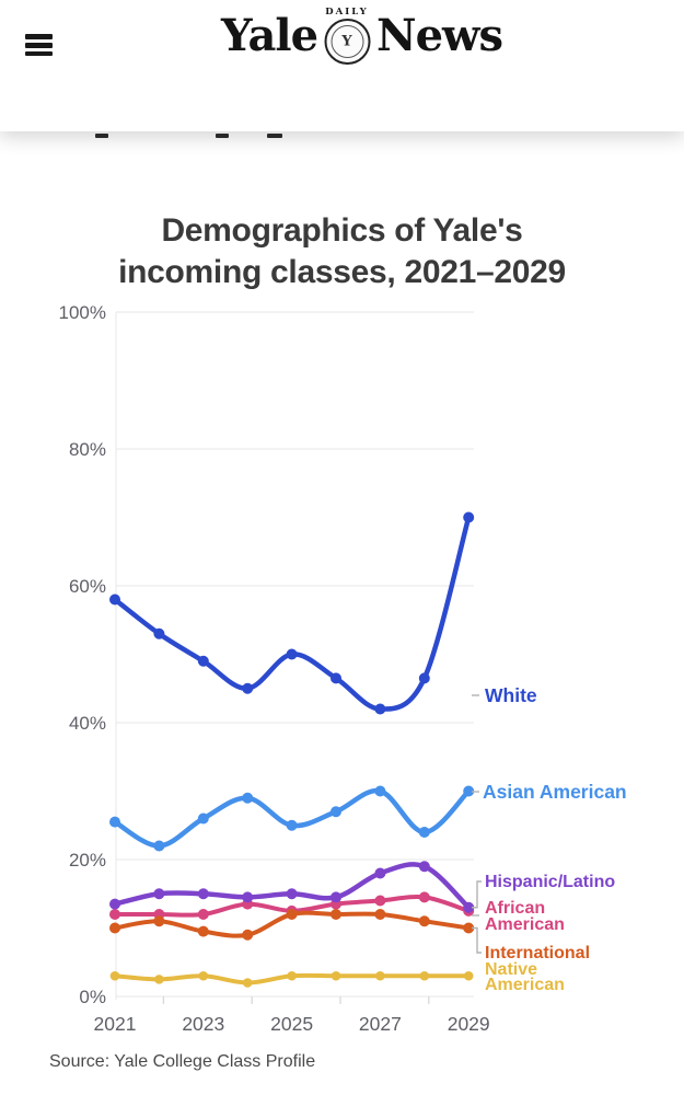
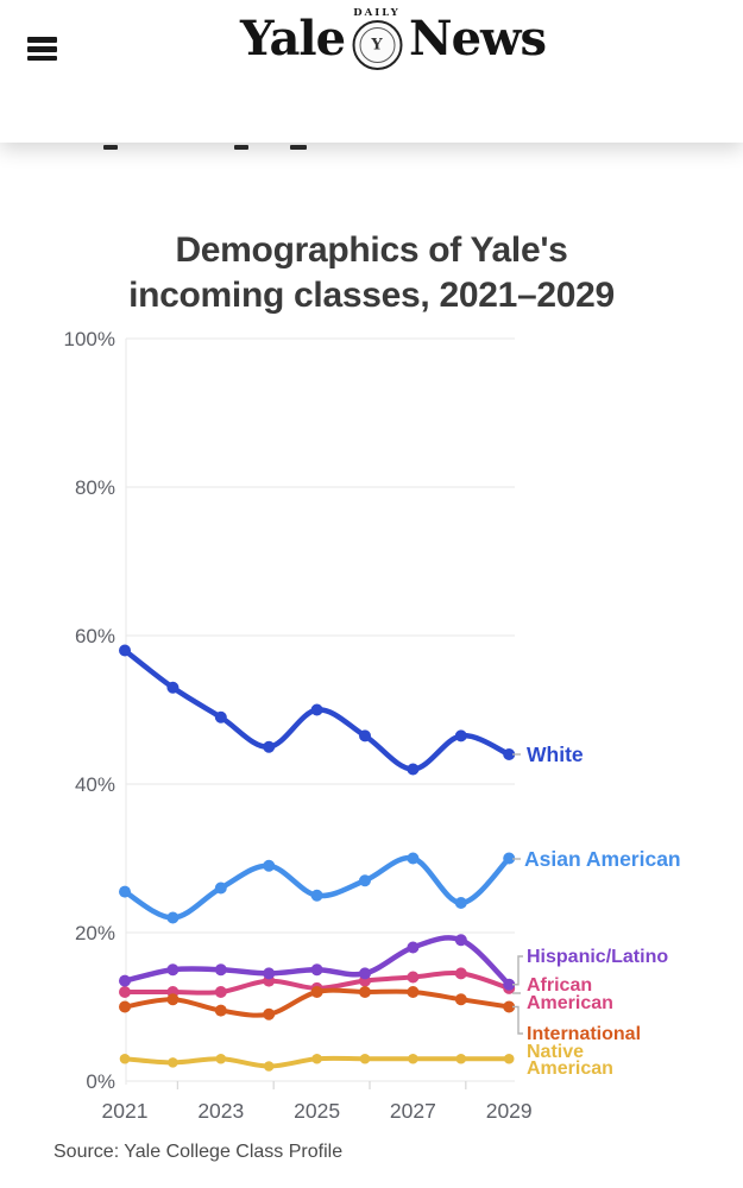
White/2029: 70% -> 44%
